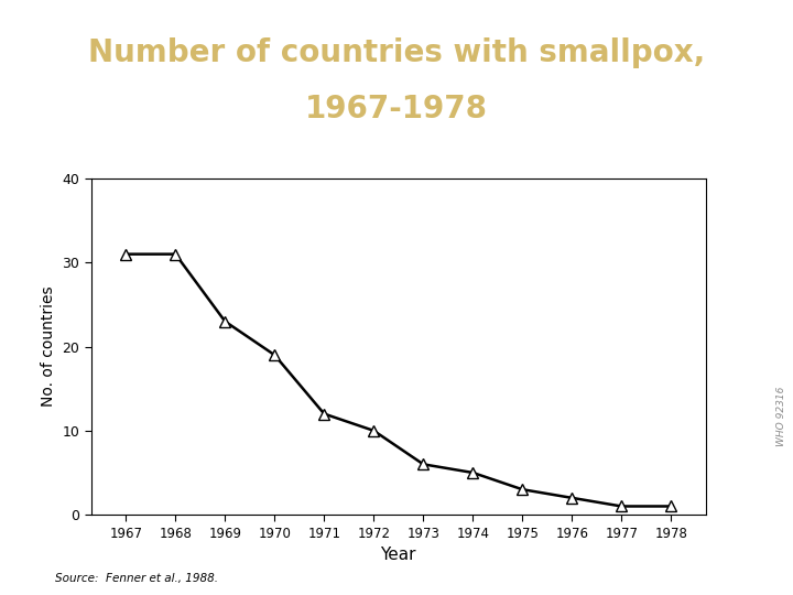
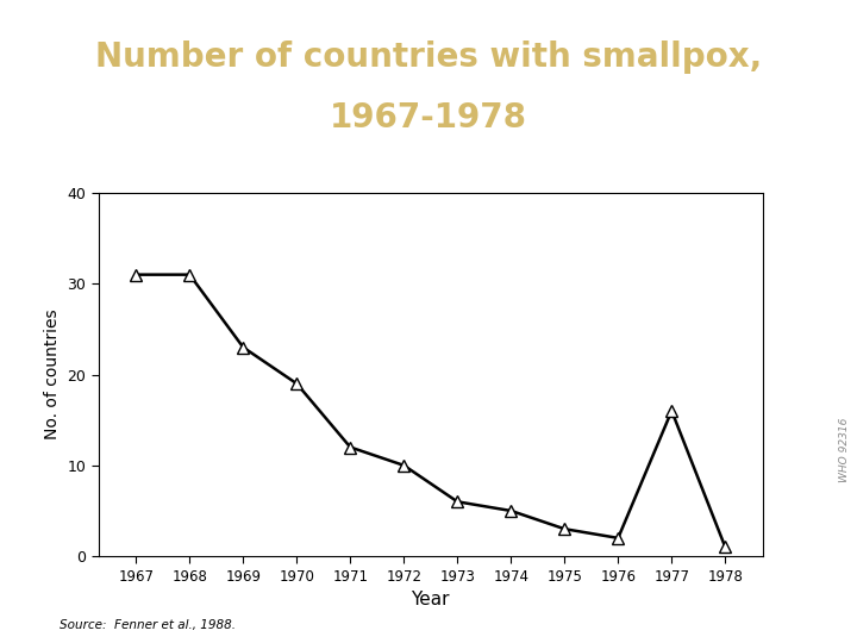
1977: 1 -> 16
